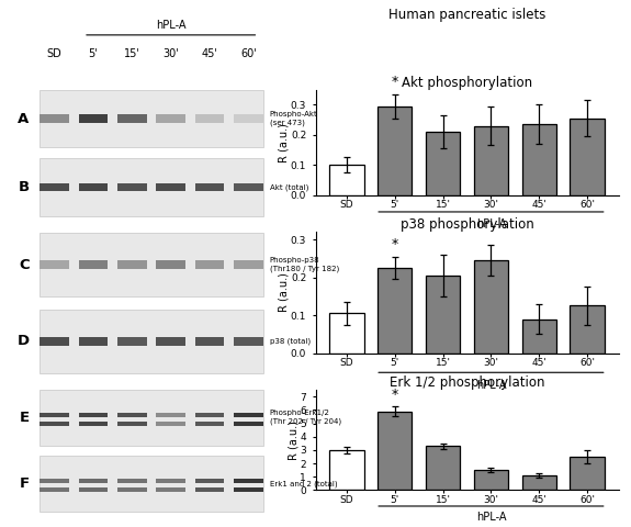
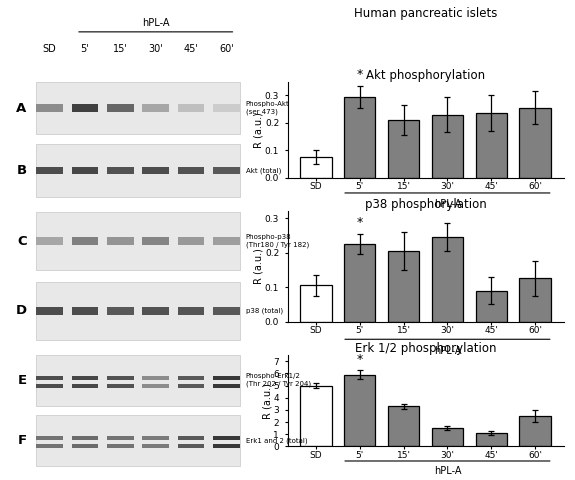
Akt phosphorylation/SD: 0.100 -> 0.075
Erk 1/2 phosphorylation/SD: 3.0 -> 5.0
